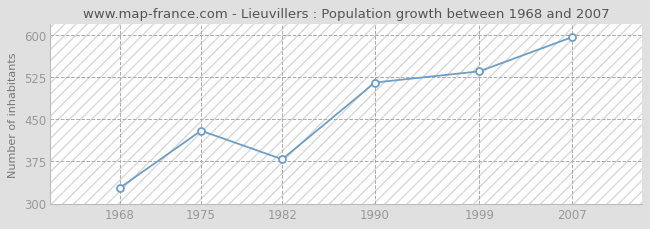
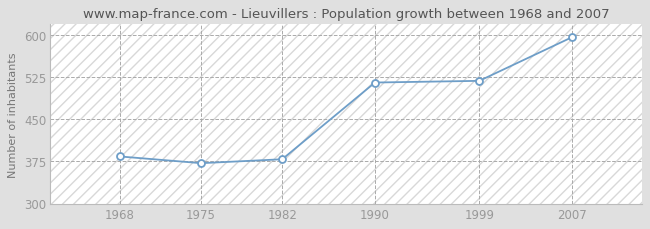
1968: 328 -> 384
1975: 430 -> 372
1999: 536 -> 519
